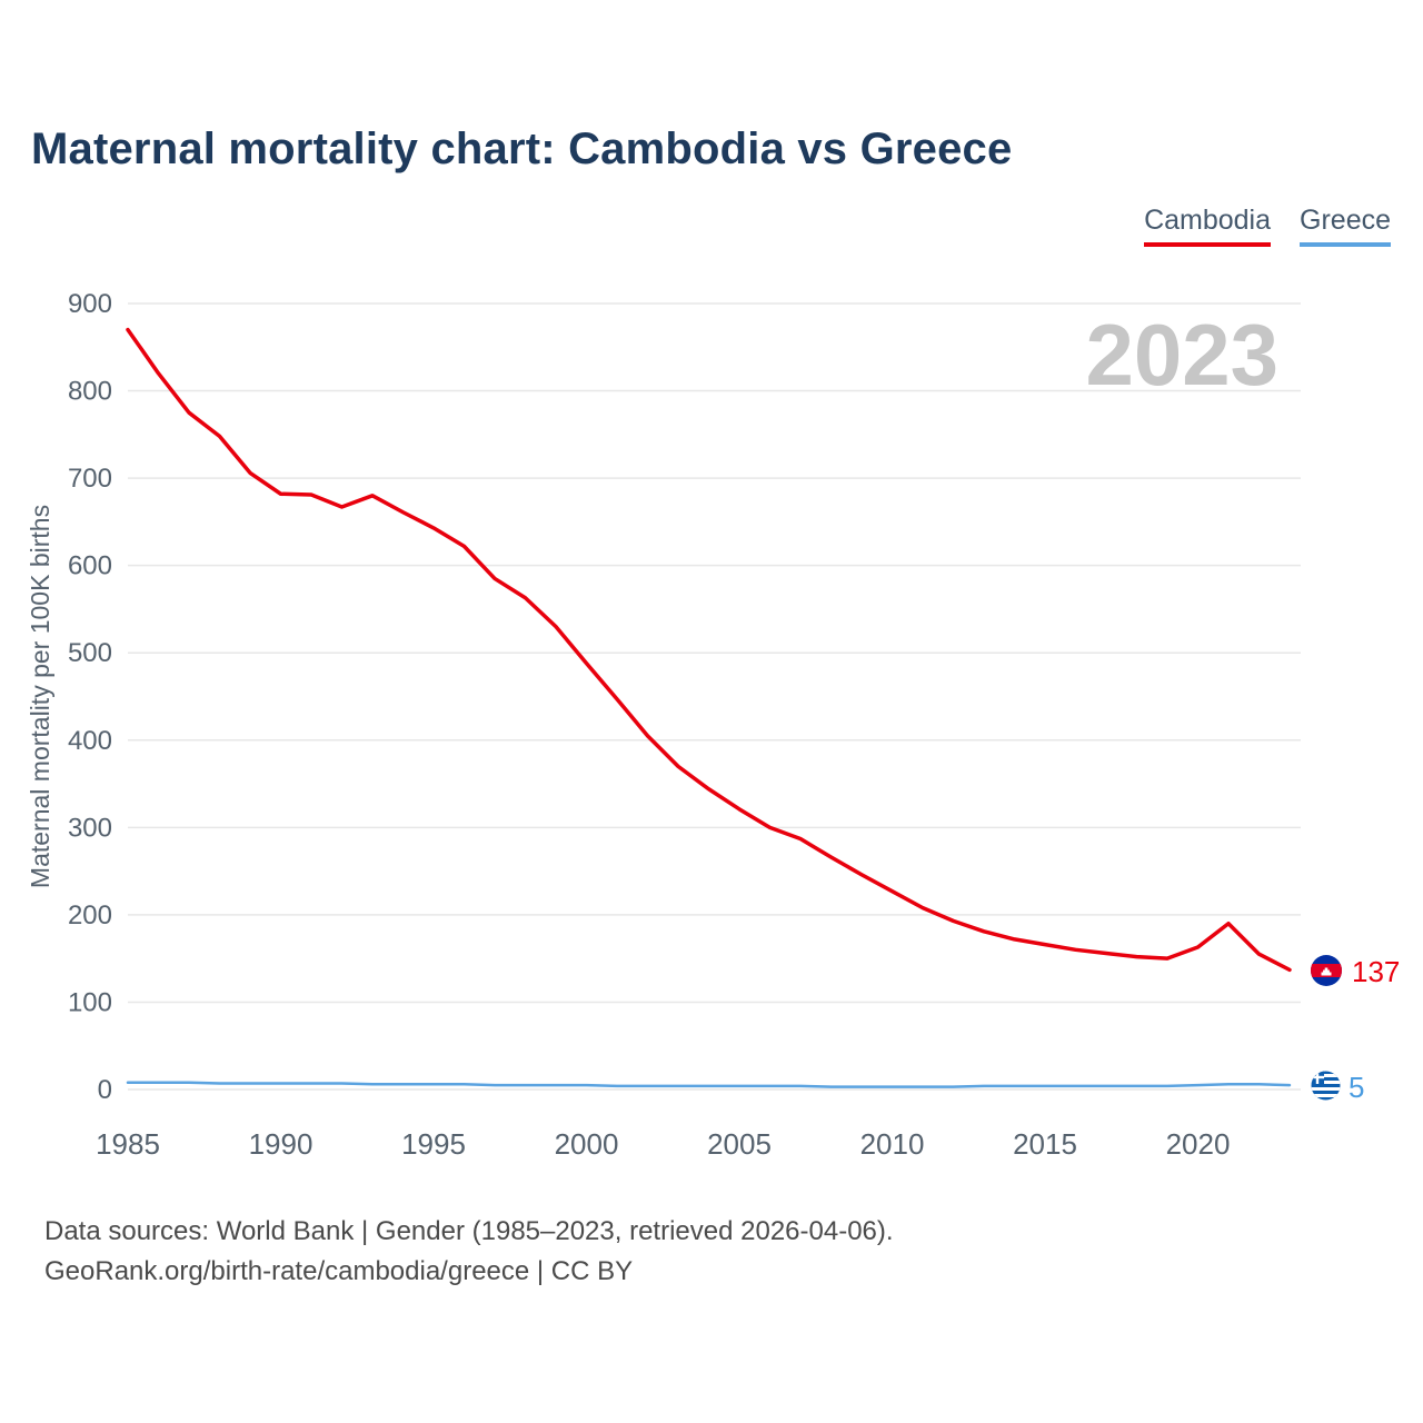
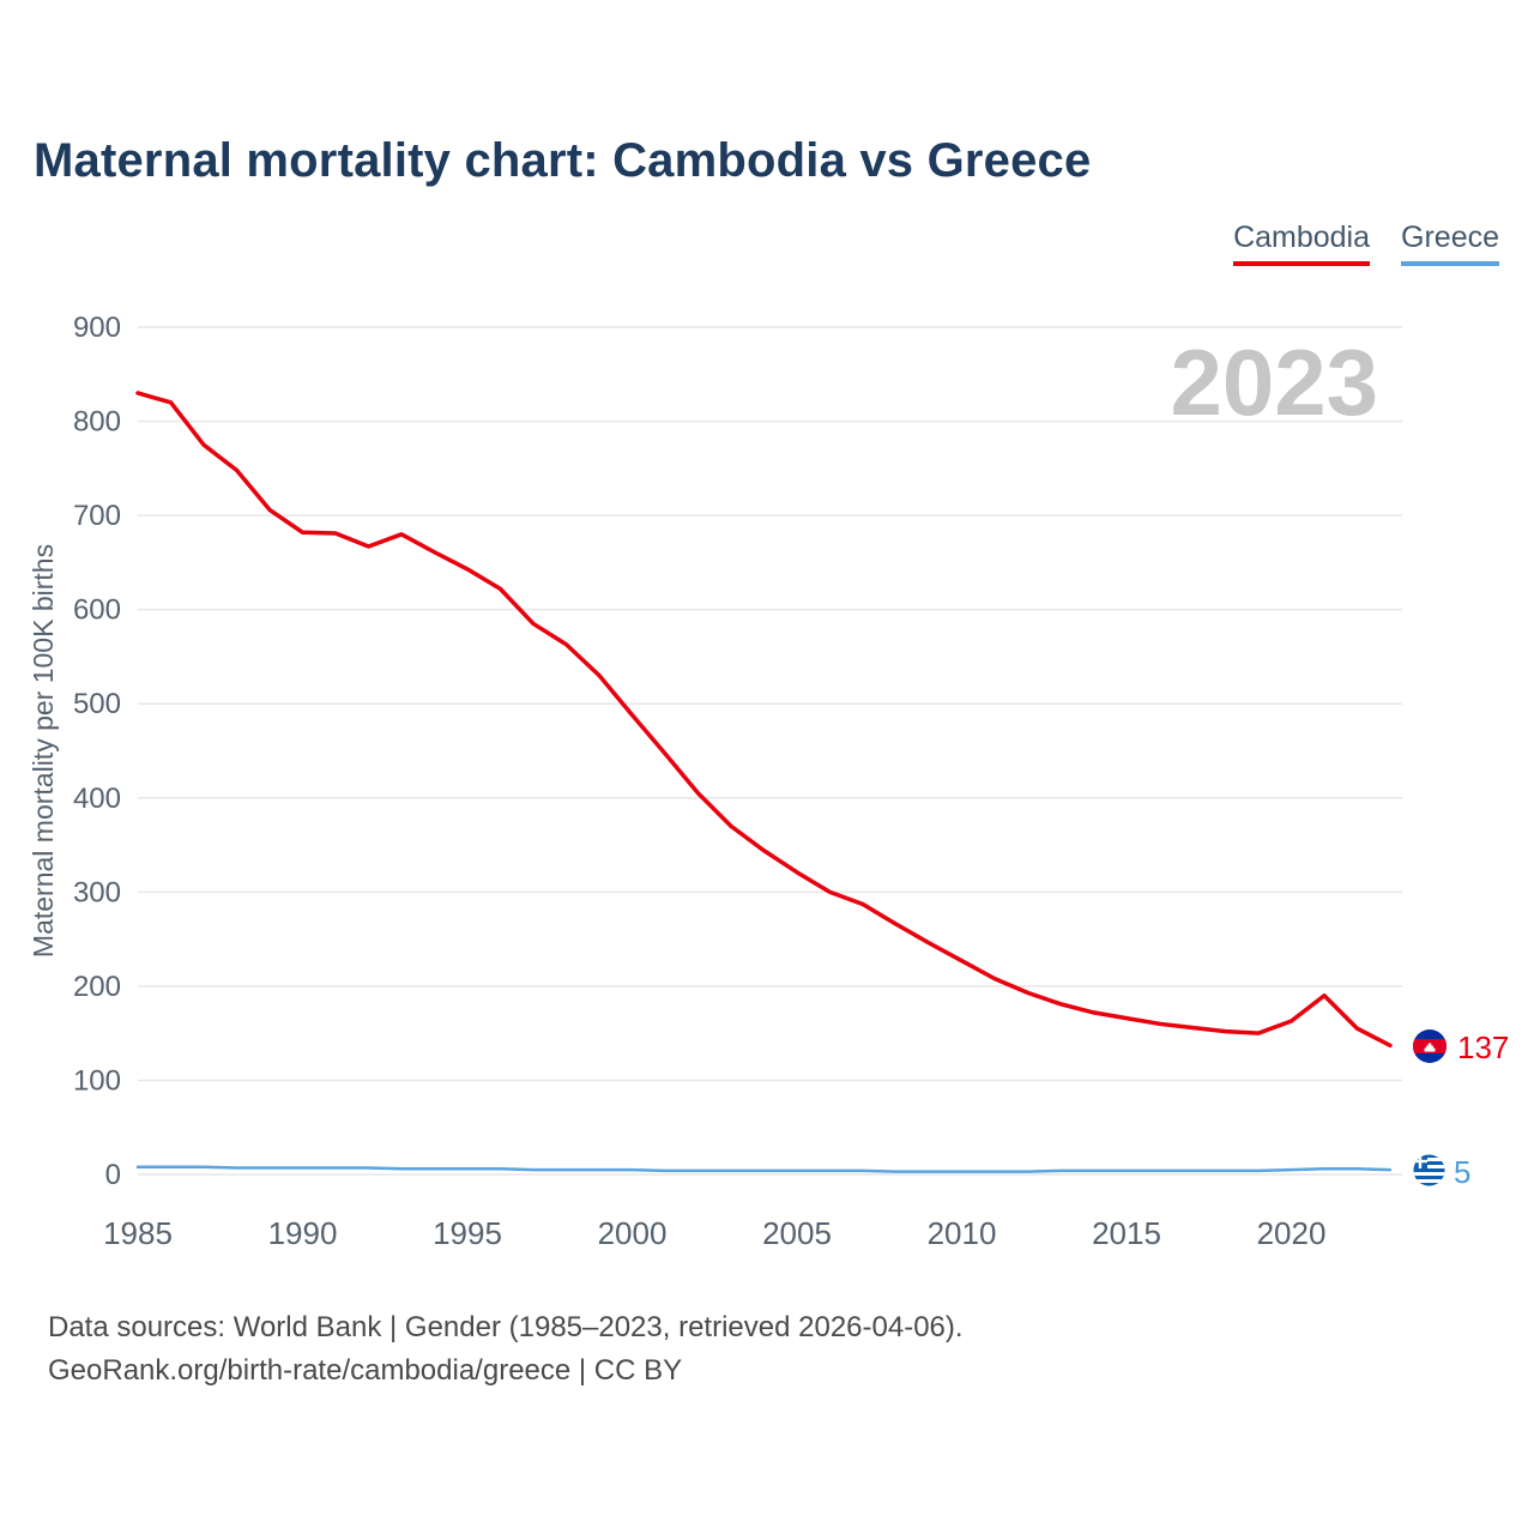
Cambodia/1985: 870 -> 830
